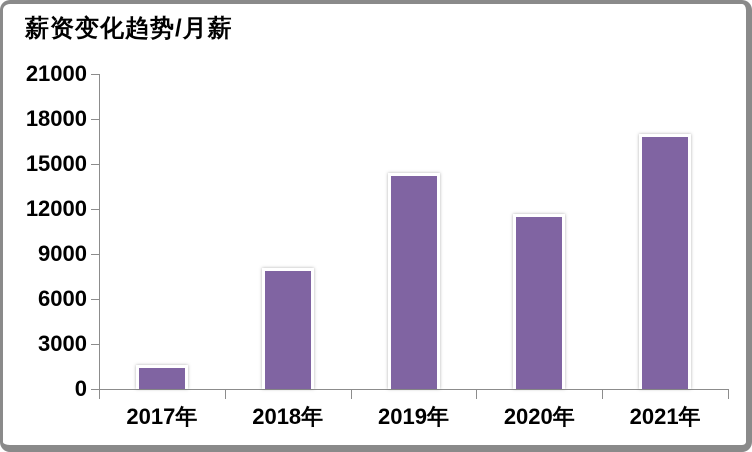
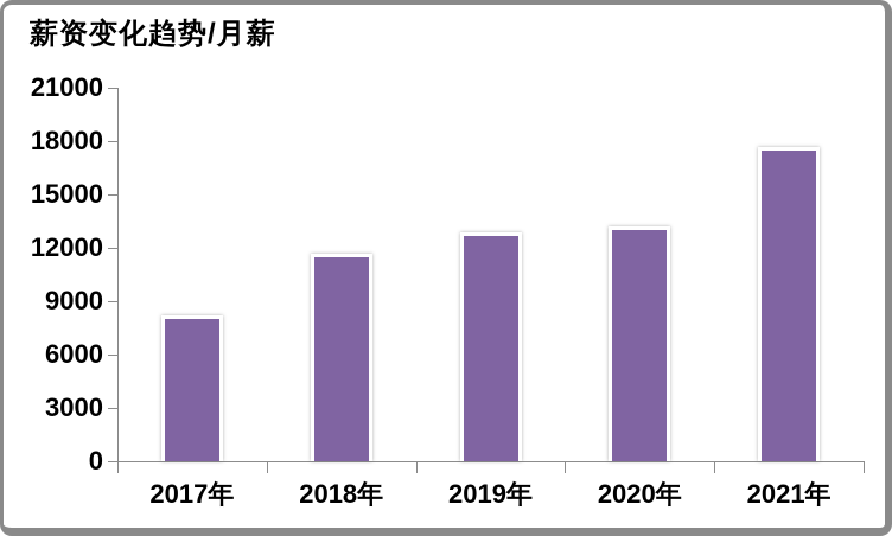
2017年: 1600 -> 8200
2018年: 8100 -> 11700
2019年: 14400 -> 12900
2020年: 11700 -> 13200
2021年: 17000 -> 17700
